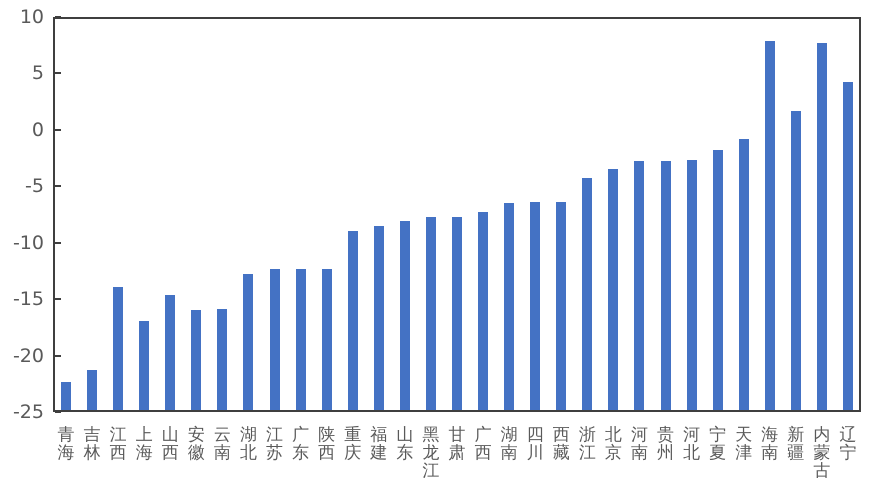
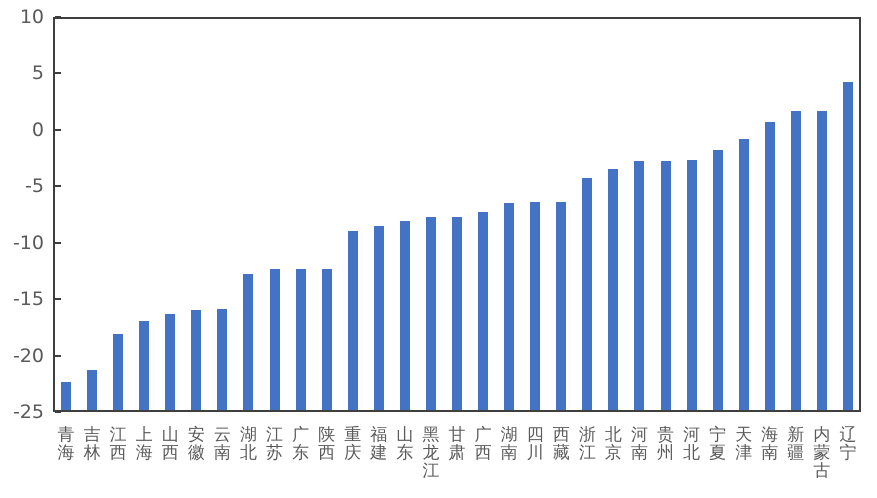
江西: -13.9 -> -18.1
山西: -14.6 -> -16.3
海南: 7.9 -> 0.7
内蒙古: 7.7 -> 1.7
